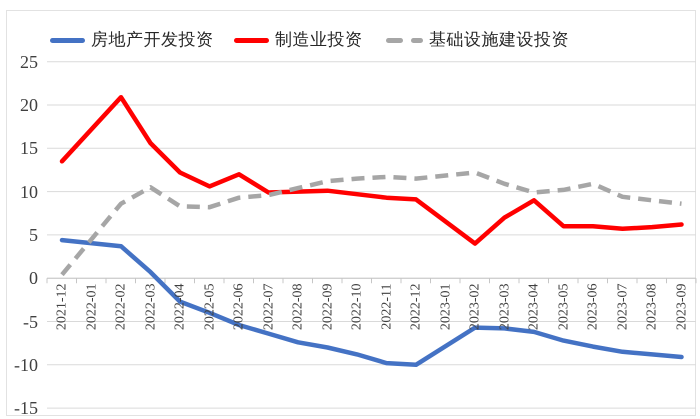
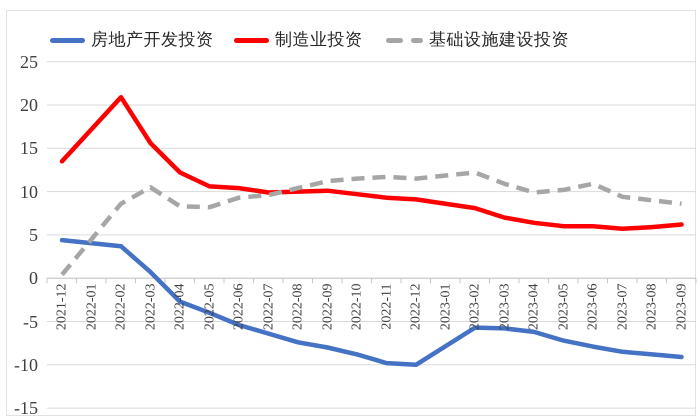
制造业投资/2022-06: 12 -> 10
制造业投资/2023-02: 4 -> 8
制造业投资/2023-04: 9 -> 6
